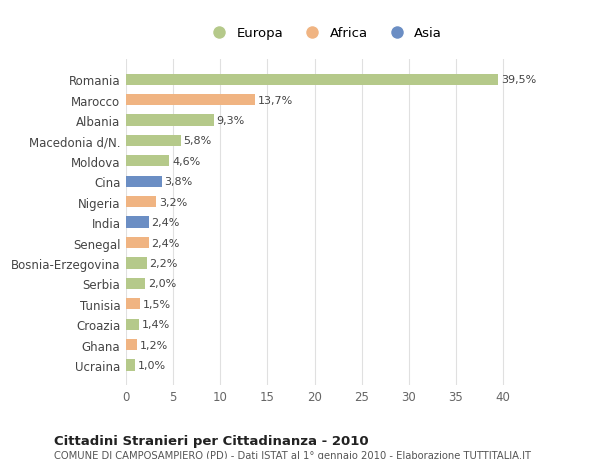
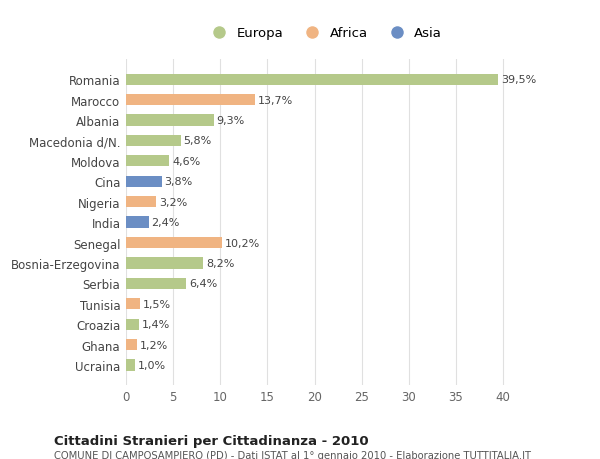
Senegal: 2,4% -> 10,2%
Bosnia-Erzegovina: 2,2% -> 8,2%
Serbia: 2,0% -> 6,4%
